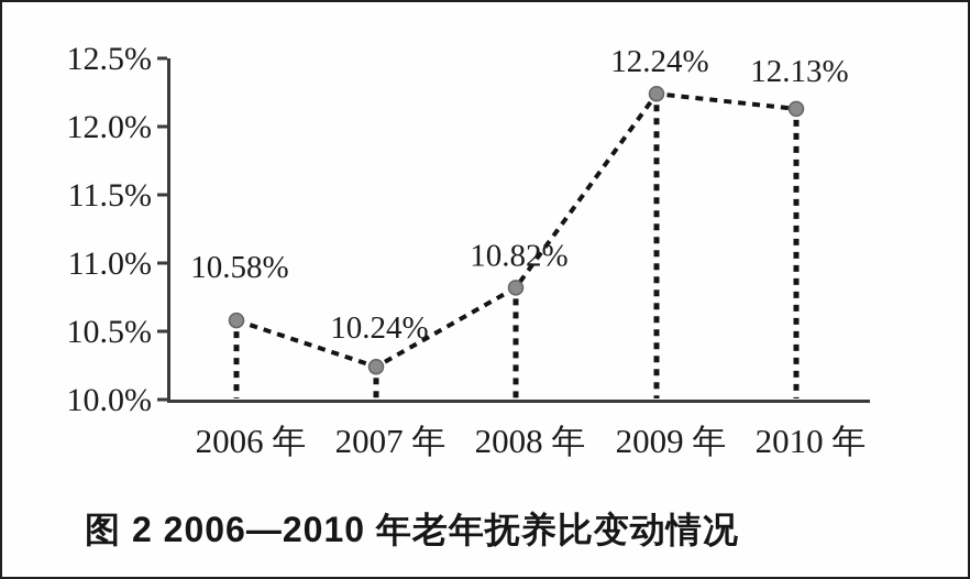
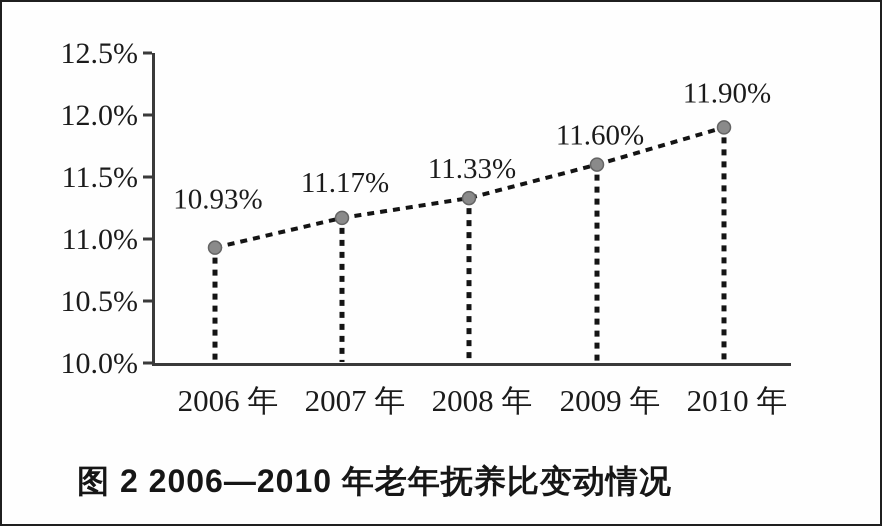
2006 年: 10.58% -> 10.93%
2007 年: 10.24% -> 11.17%
2008 年: 10.82% -> 11.33%
2009 年: 12.24% -> 11.60%
2010 年: 12.13% -> 11.90%
